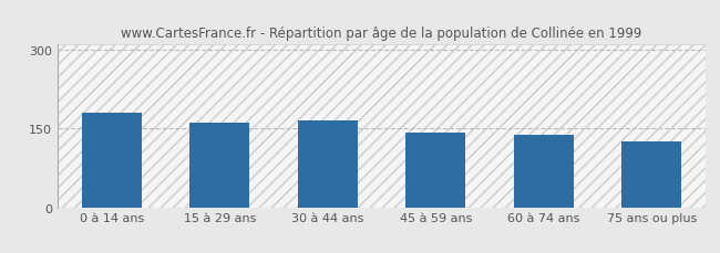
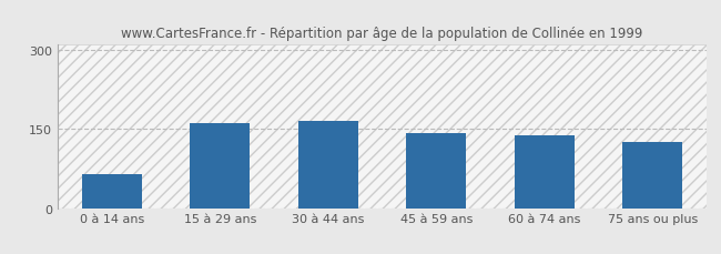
0 à 14 ans: 181 -> 65
